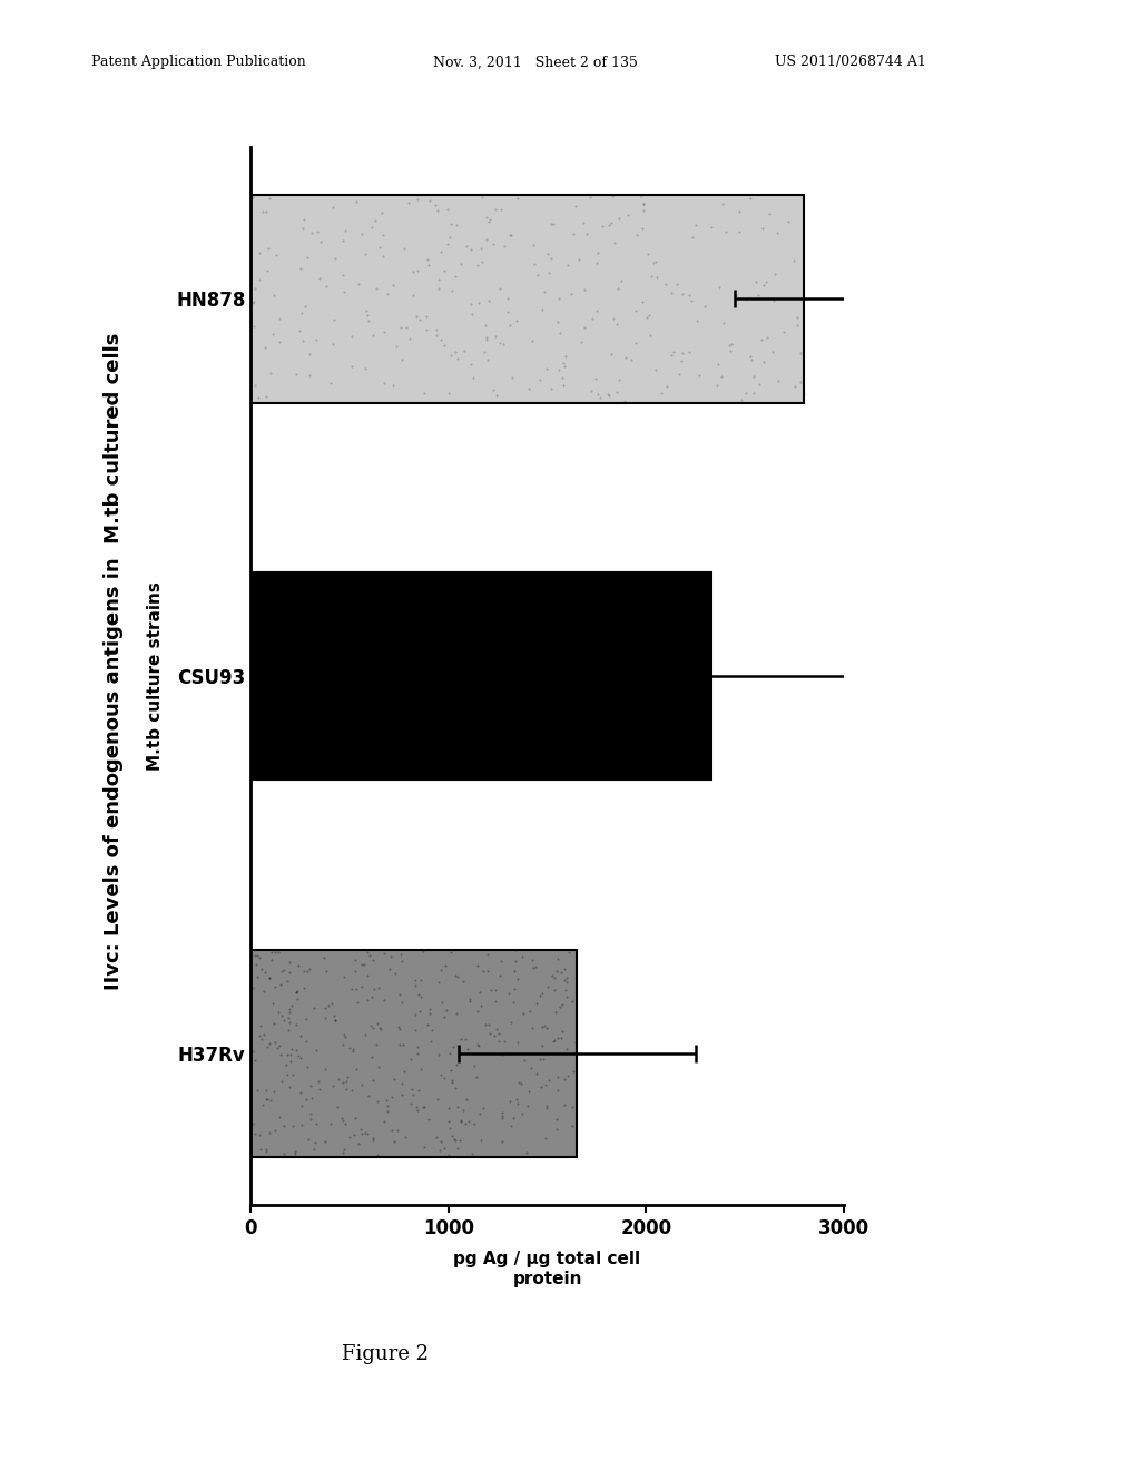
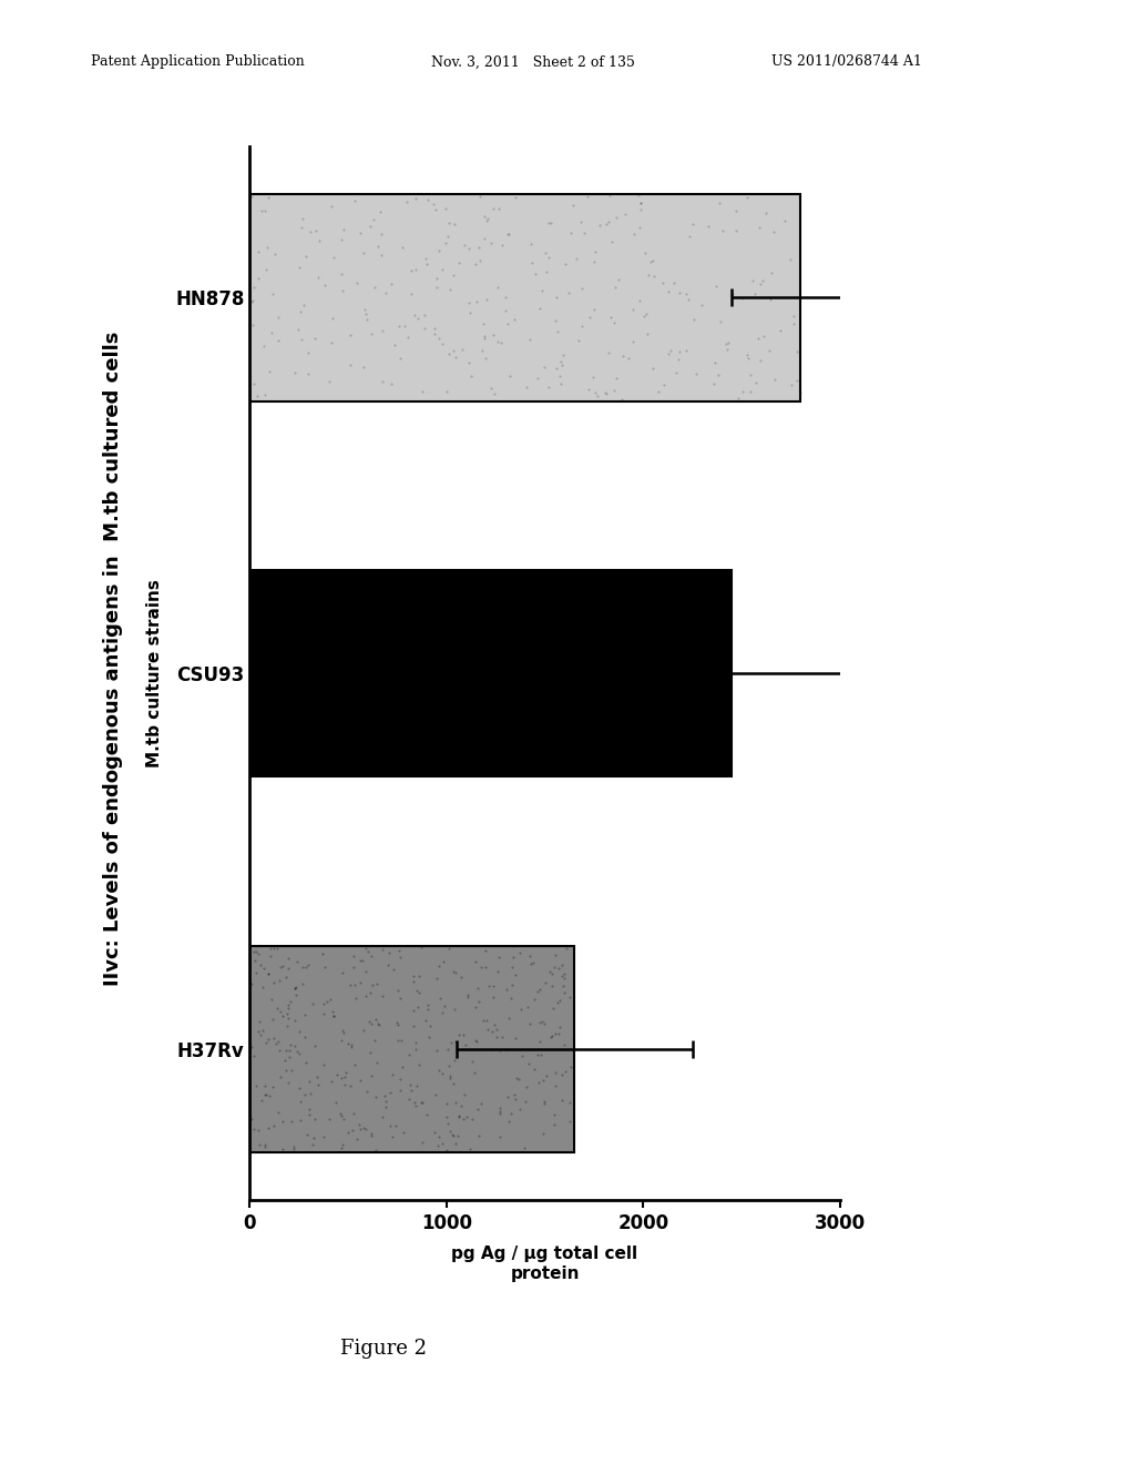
CSU93: 2330 -> 2450
